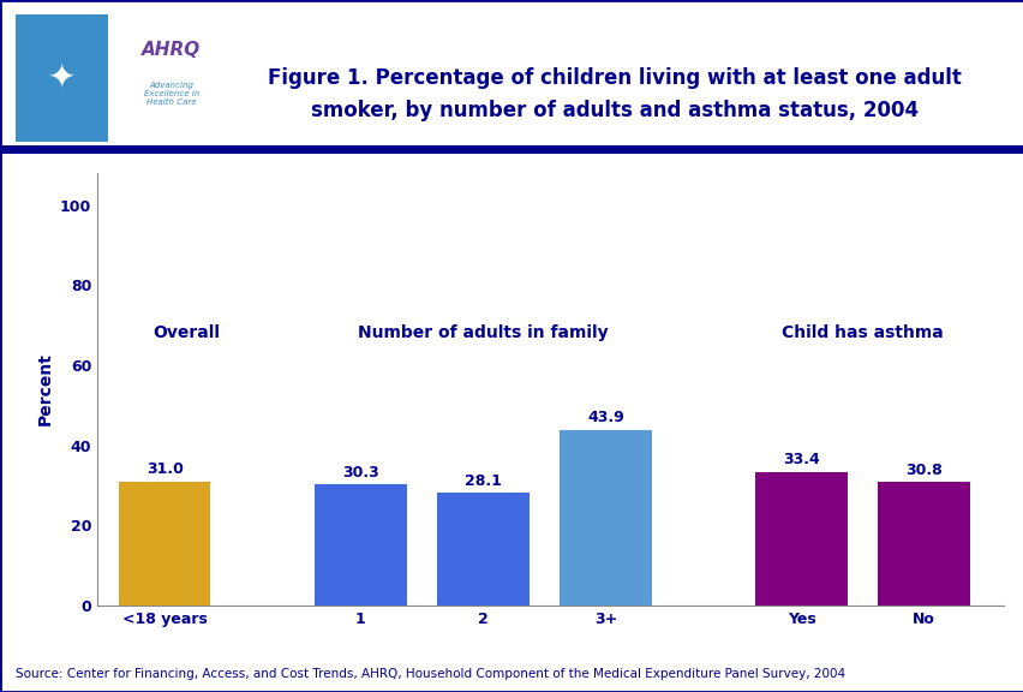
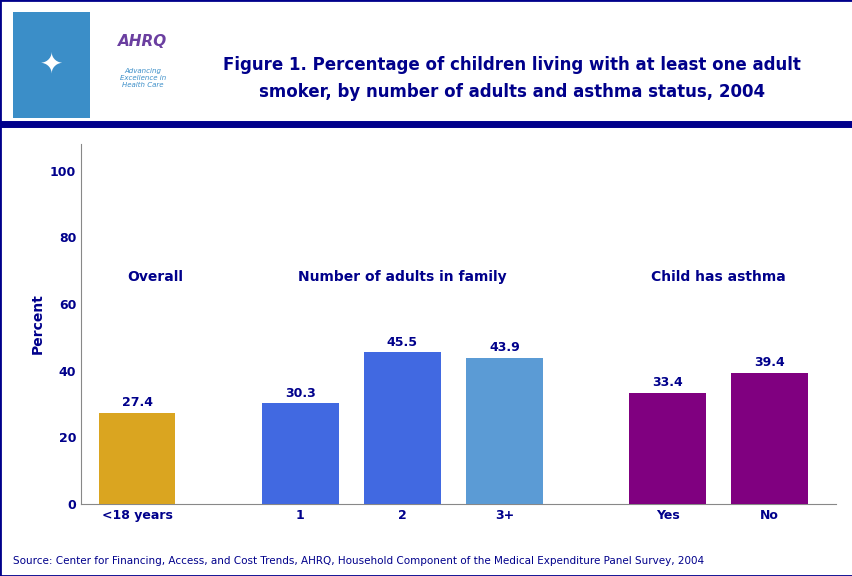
<18 years: 31.0 -> 27.4
2: 28.1 -> 45.5
No: 30.8 -> 39.4
